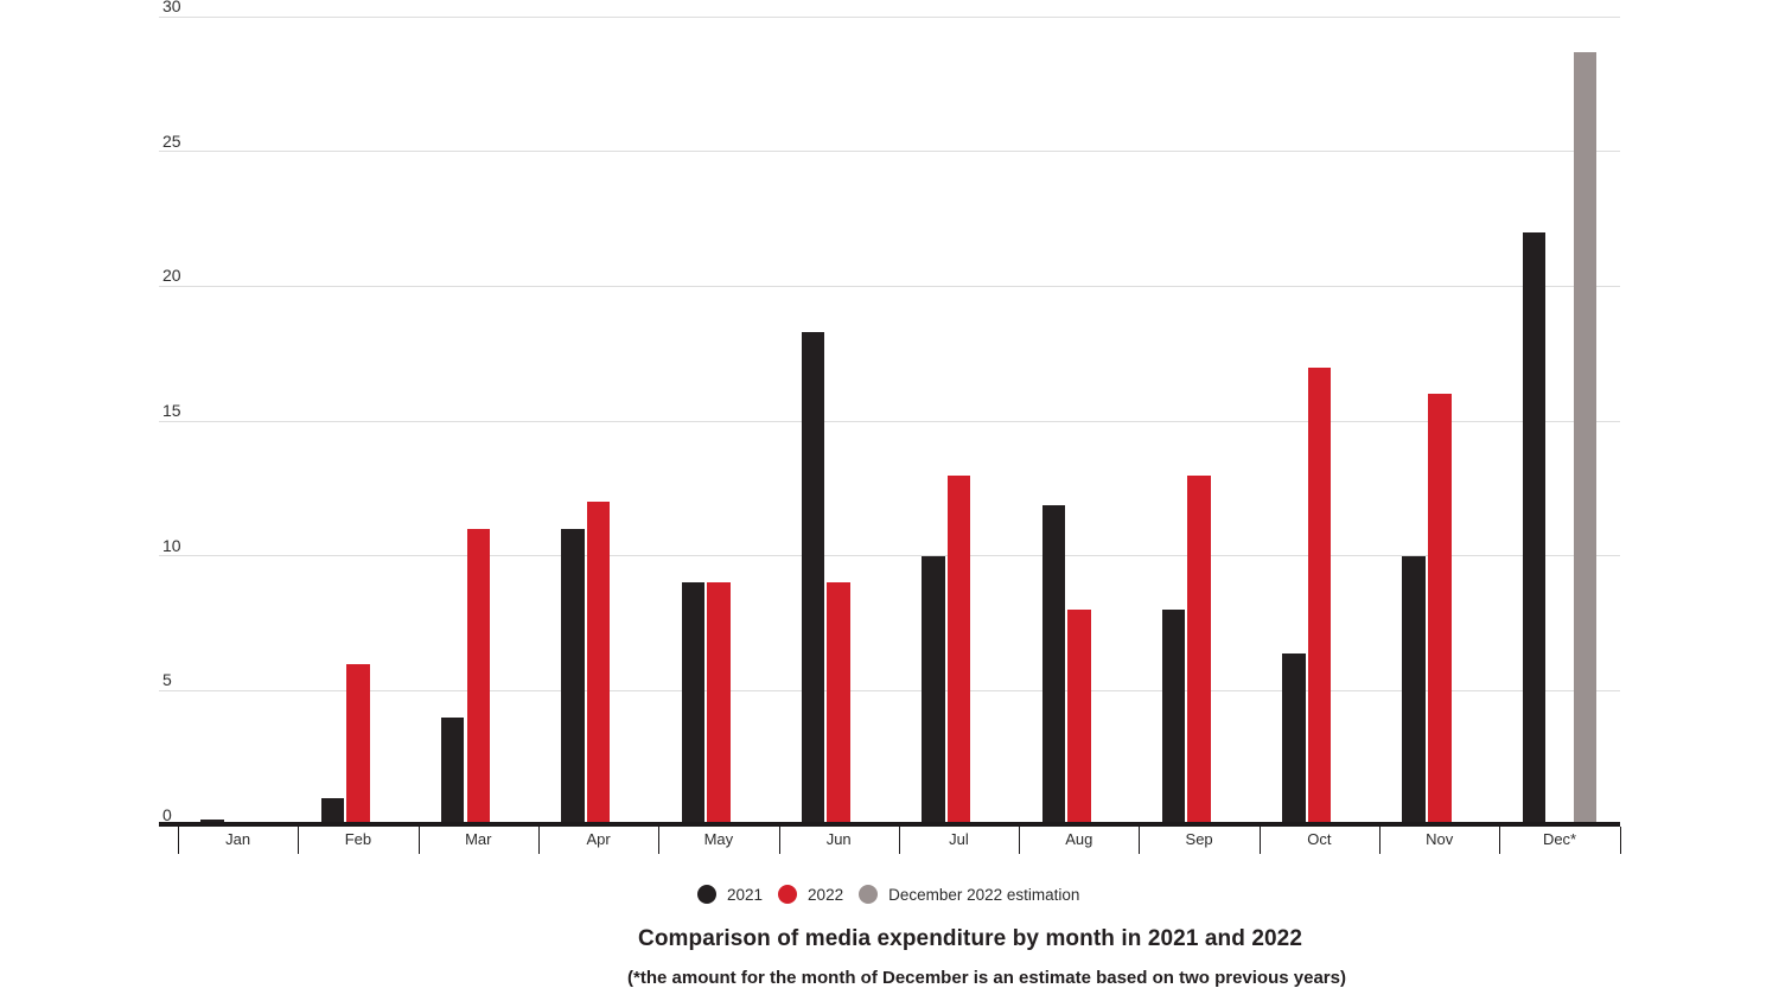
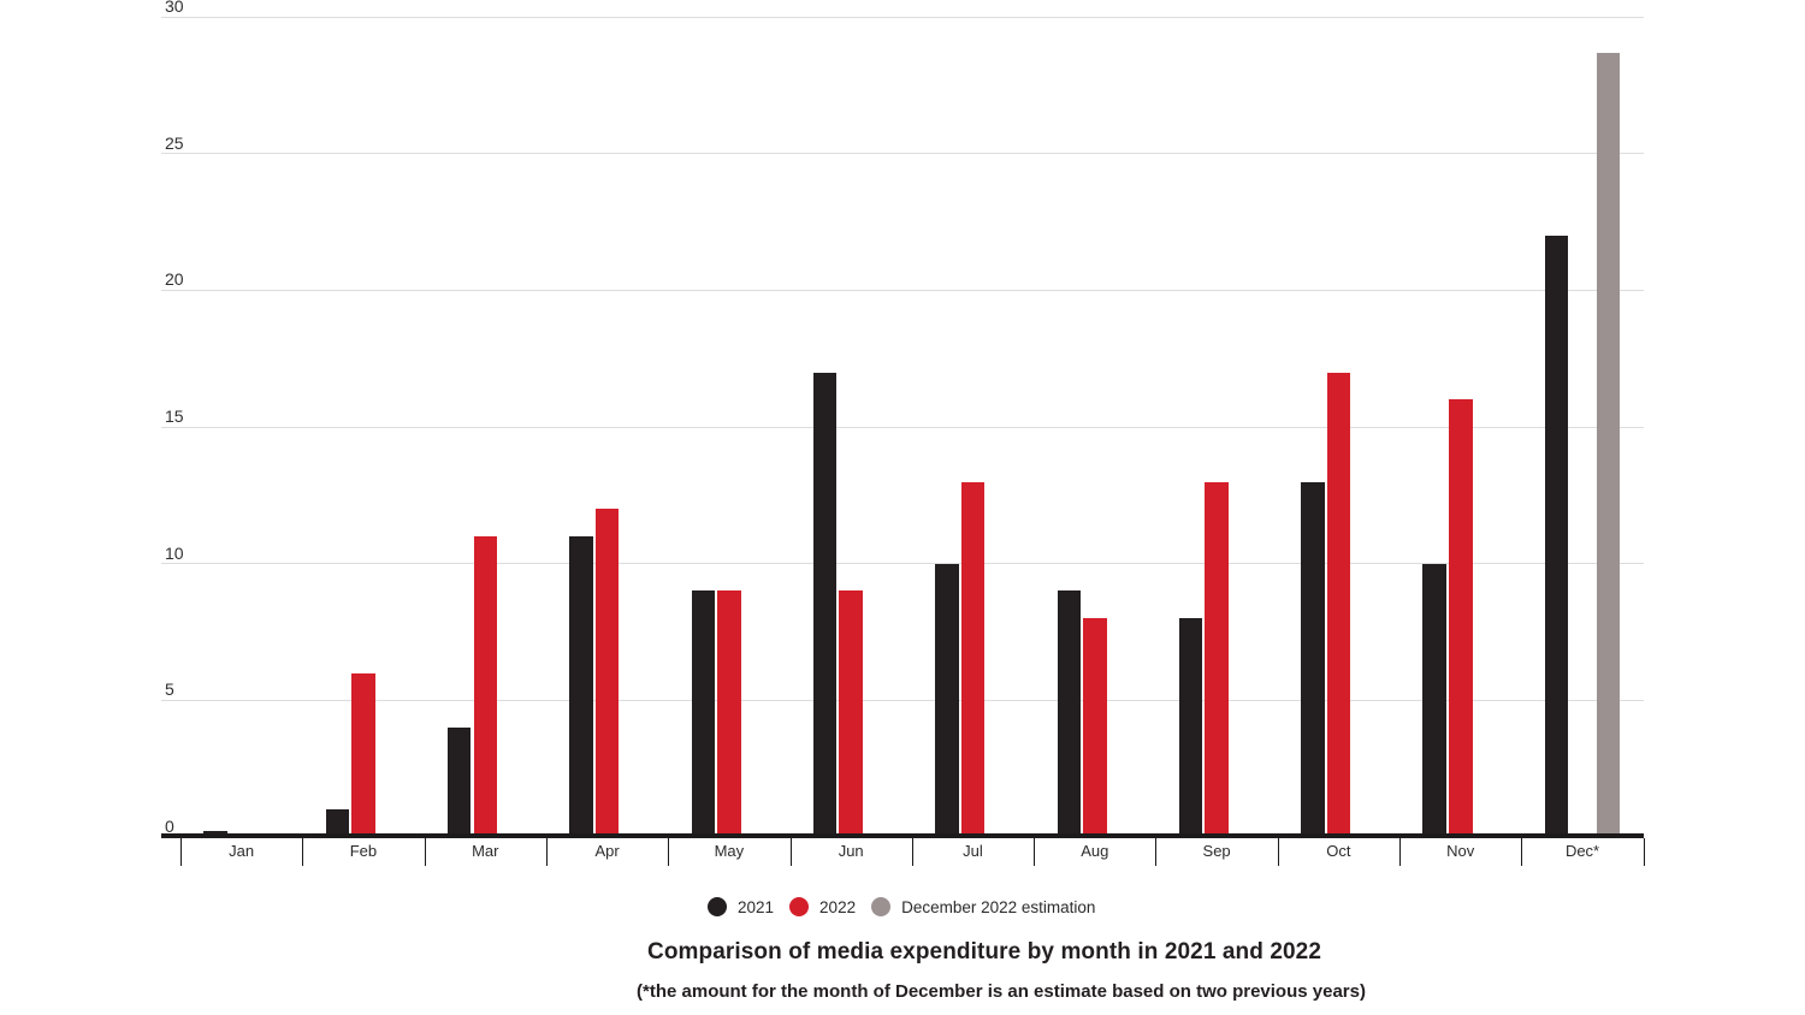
2021/Jun: 18.3 -> 17.0
2021/Aug: 11.9 -> 9.0
2021/Oct: 6.4 -> 13.0
